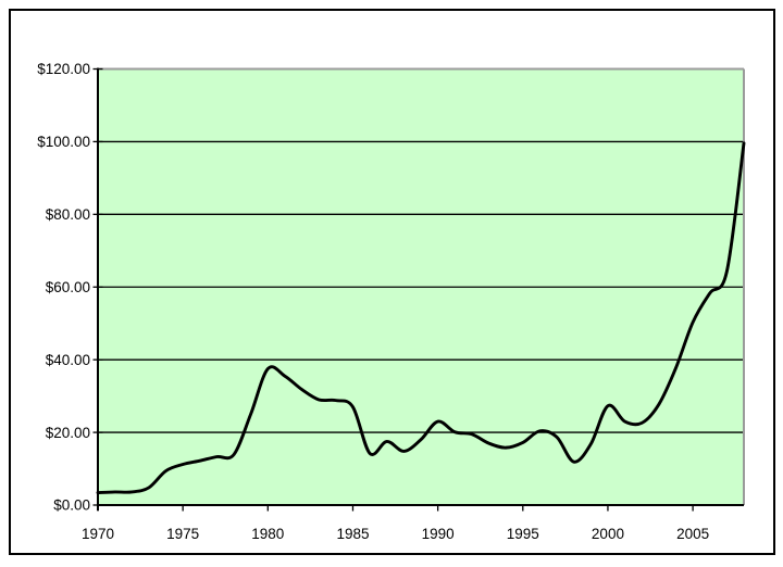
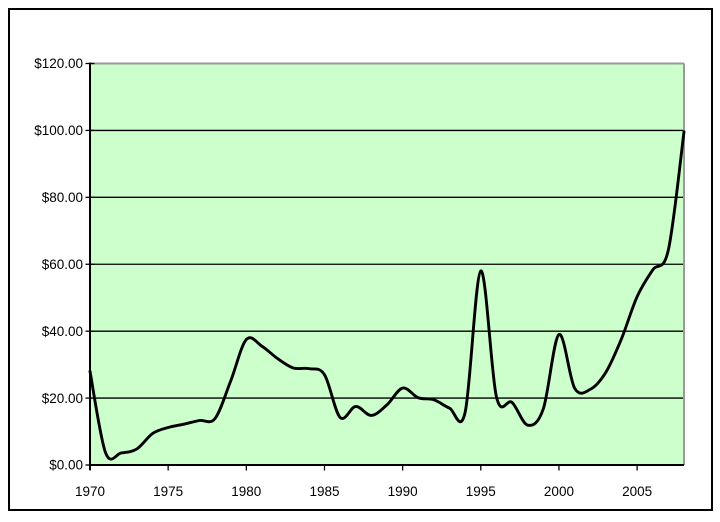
1970: $3 -> $28
1995: $17 -> $58
2000: $27 -> $39
